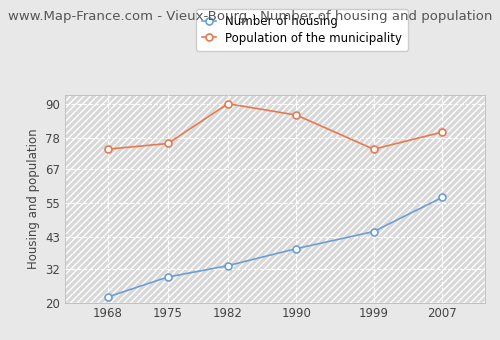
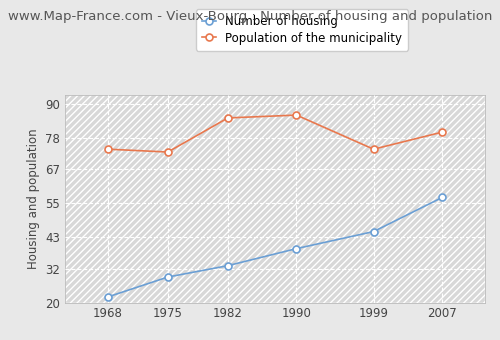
Population of the municipality/1975: 76 -> 73
Population of the municipality/1982: 90 -> 85
